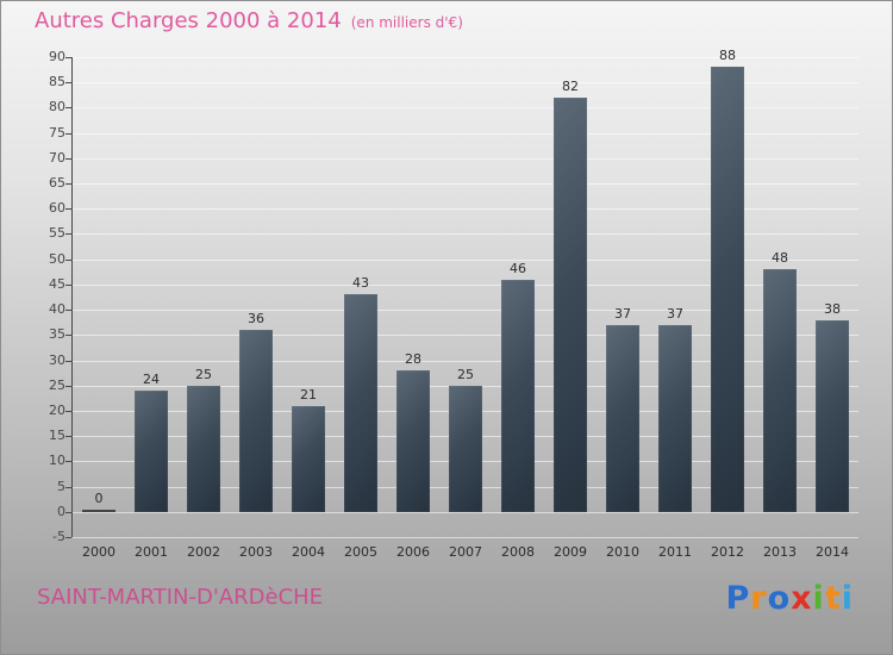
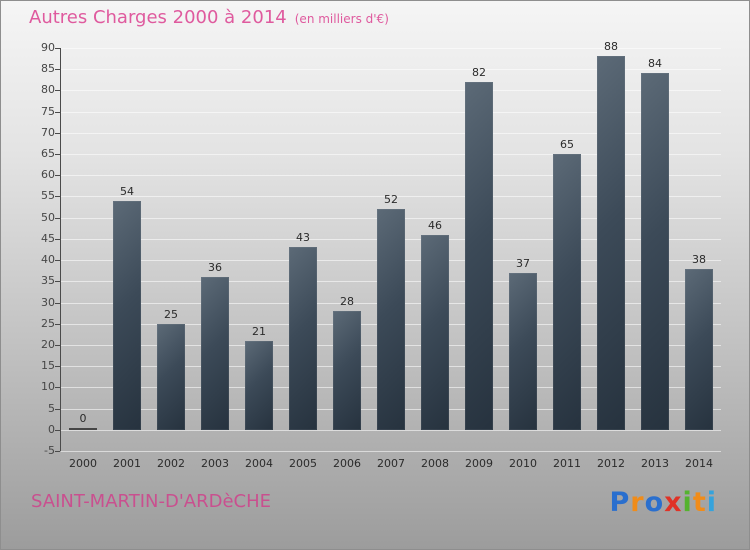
2001: 24 -> 54
2007: 25 -> 52
2011: 37 -> 65
2013: 48 -> 84
